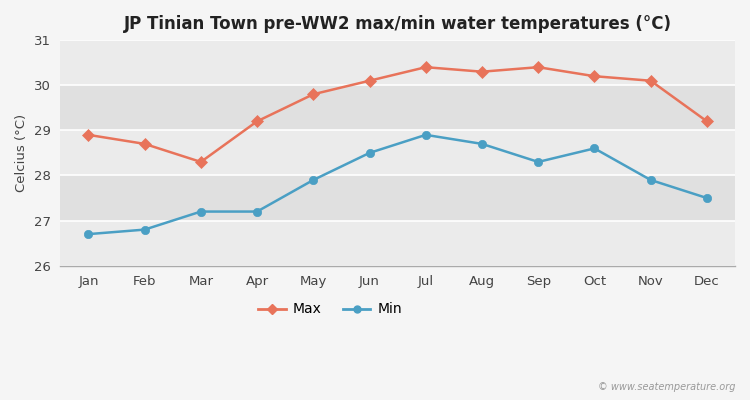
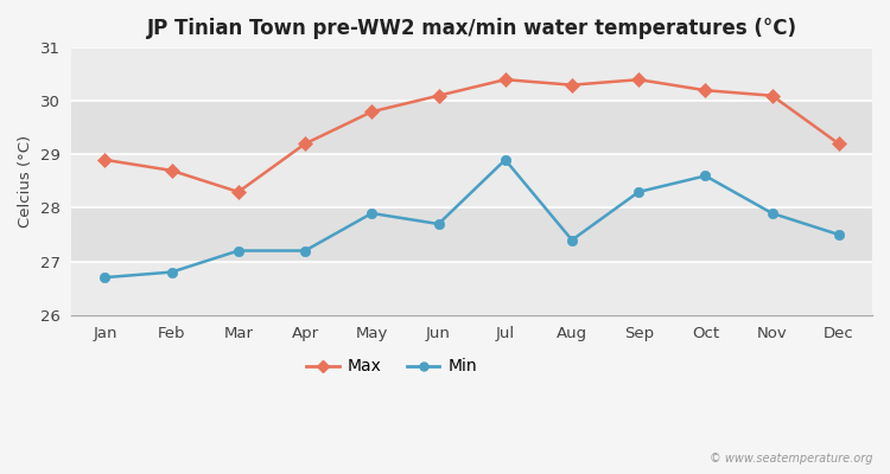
Min/Jun: 28.5 -> 27.7
Min/Aug: 28.7 -> 27.4
